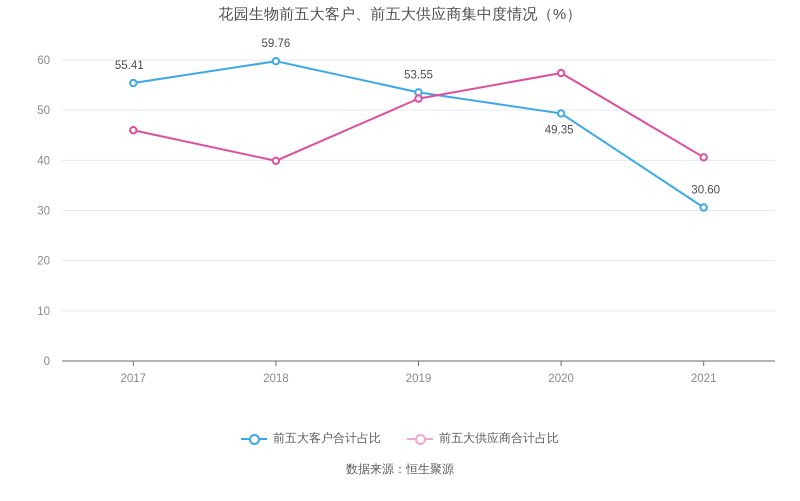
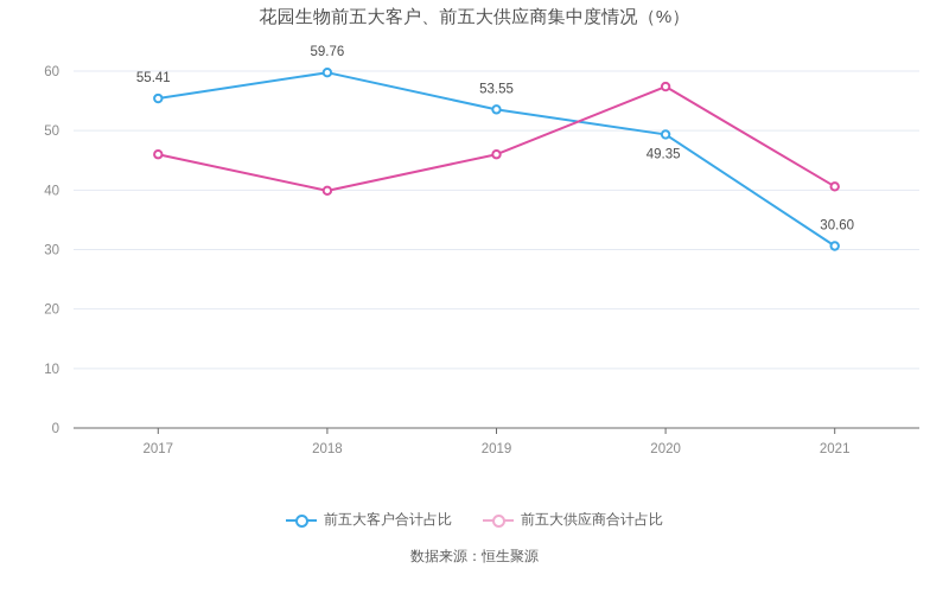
前五大供应商合计占比/2019: 52 -> 46
